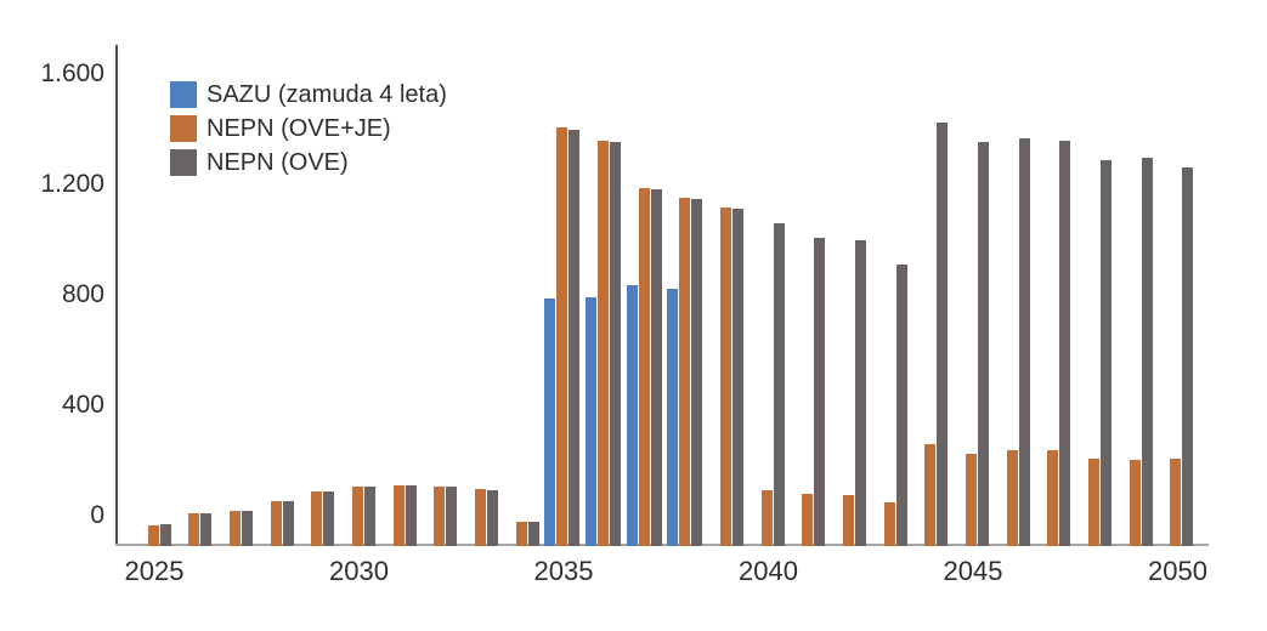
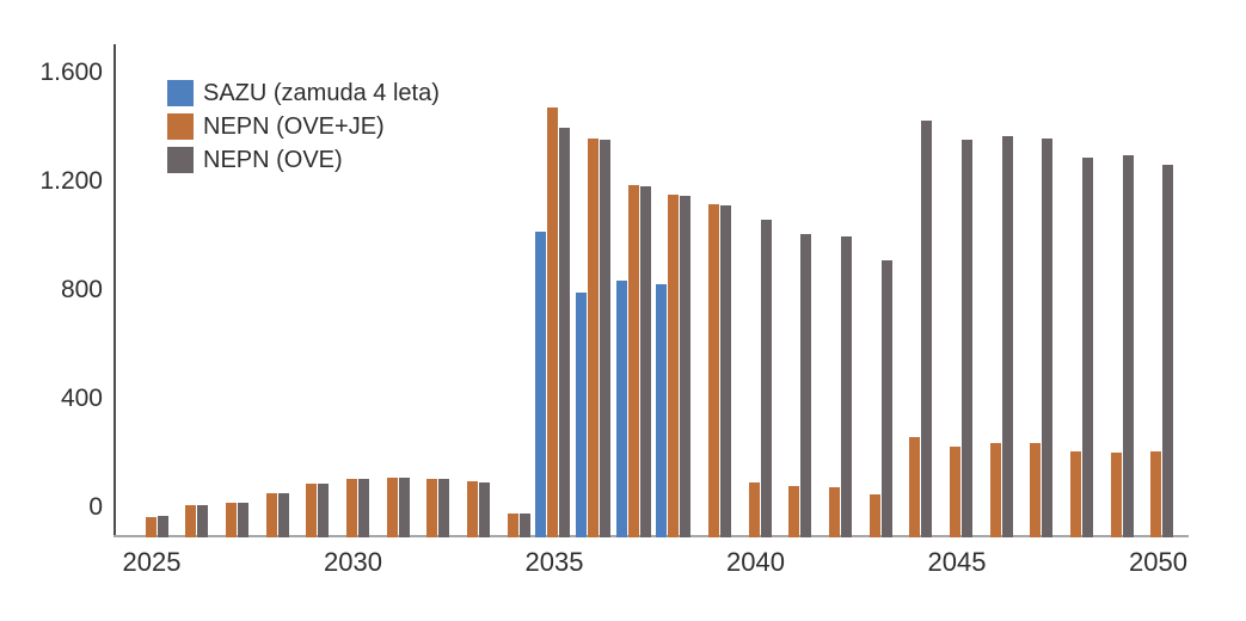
SAZU (zamuda 4 leta)/2035: 890 -> 1120
NEPN (OVE+JE)/2035: 1510 -> 1580
